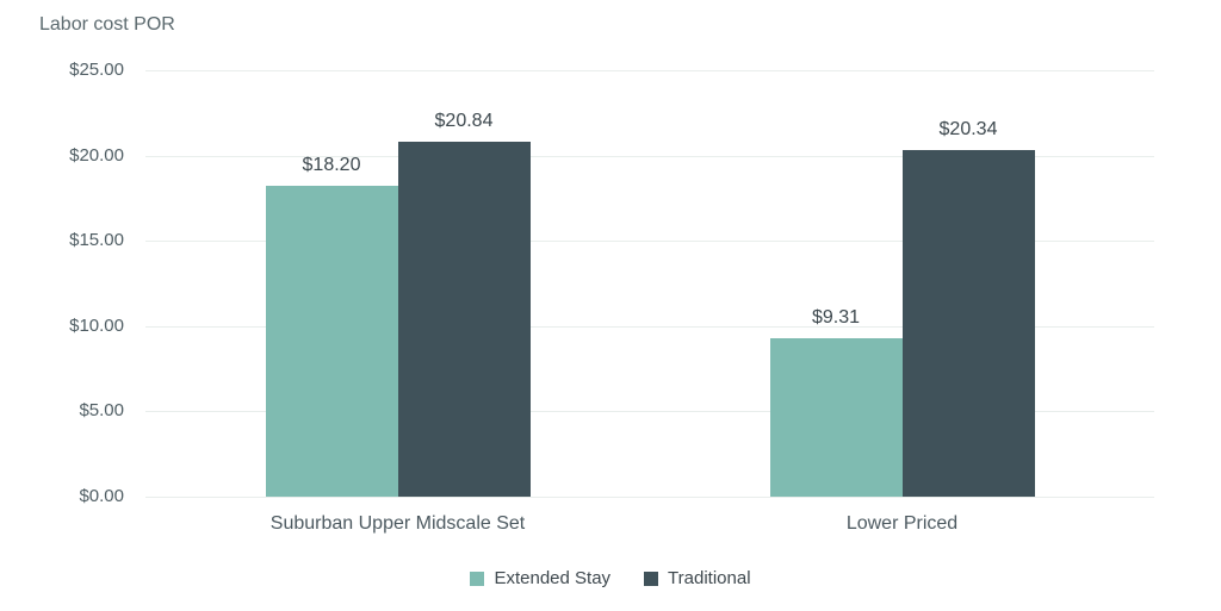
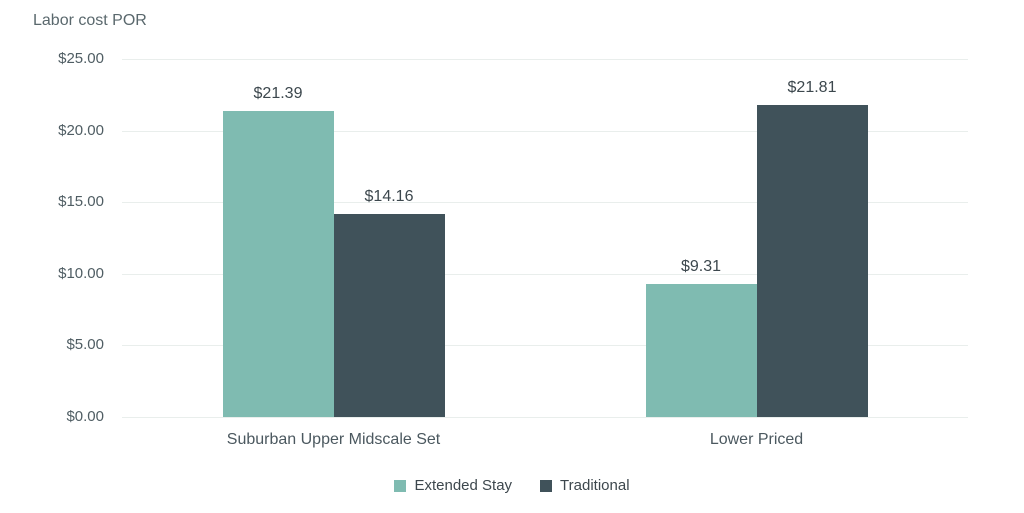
Extended Stay/Suburban Upper Midscale Set: $18.20 -> $21.39
Traditional/Suburban Upper Midscale Set: $20.84 -> $14.16
Traditional/Lower Priced: $20.34 -> $21.81
